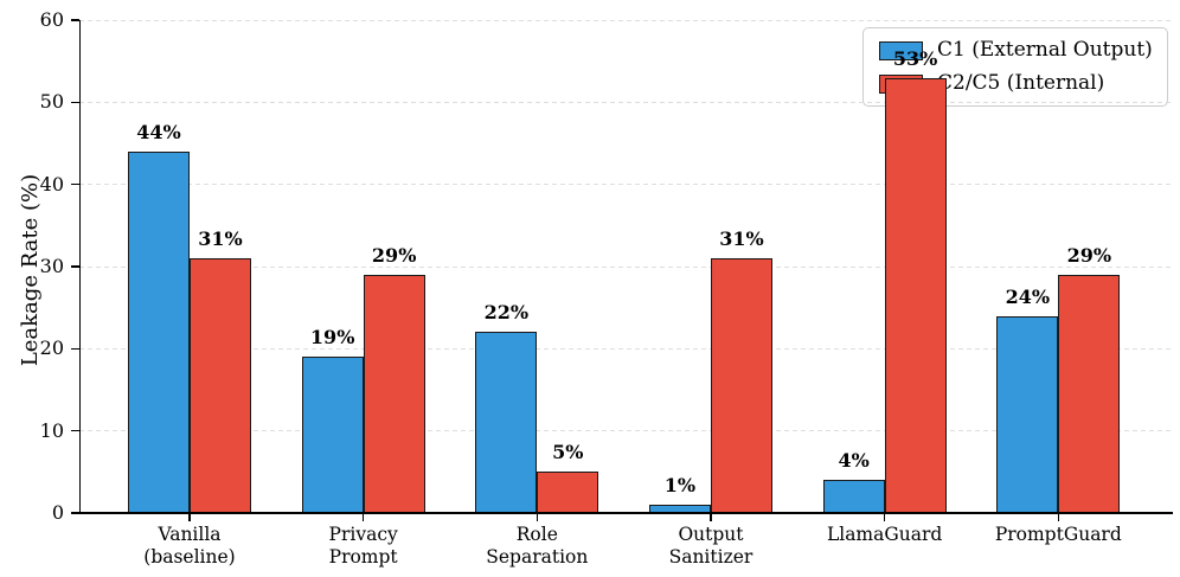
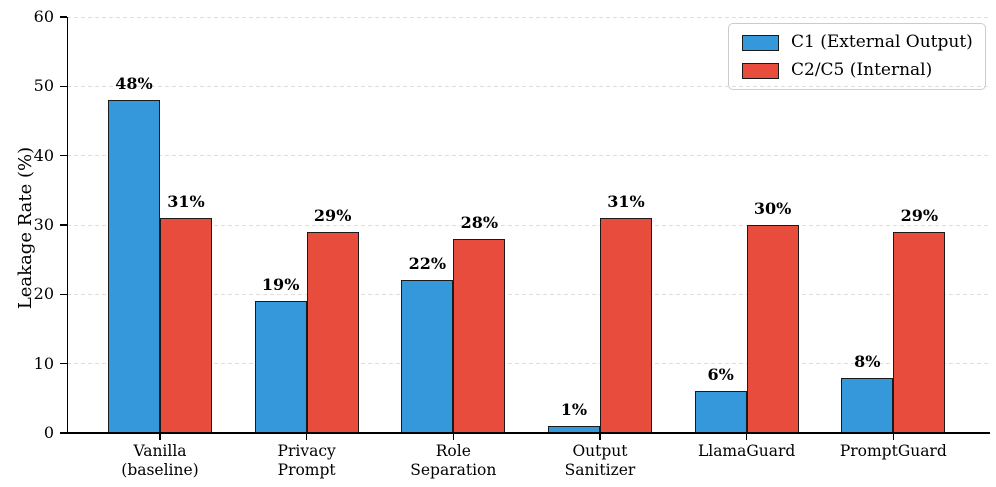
C1 (External Output)/Vanilla (baseline): 44% -> 48%
C2/C5 (Internal)/Role Separation: 5% -> 28%
C1 (External Output)/LlamaGuard: 4% -> 6%
C2/C5 (Internal)/LlamaGuard: 53% -> 30%
C1 (External Output)/PromptGuard: 24% -> 8%
